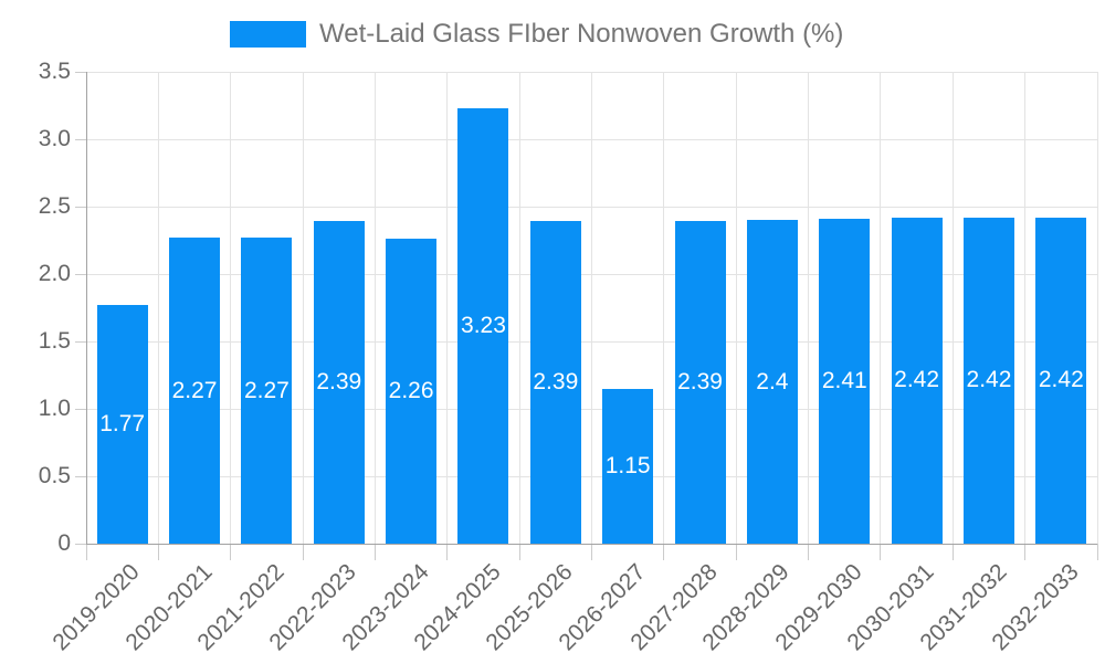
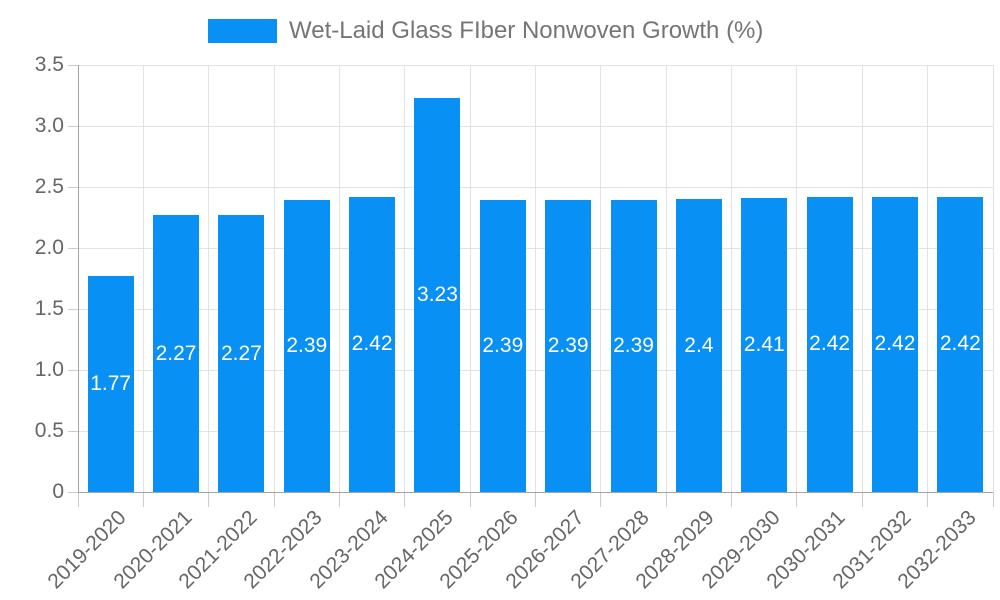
2023-2024: 2.26 -> 2.42
2026-2027: 1.15 -> 2.39
